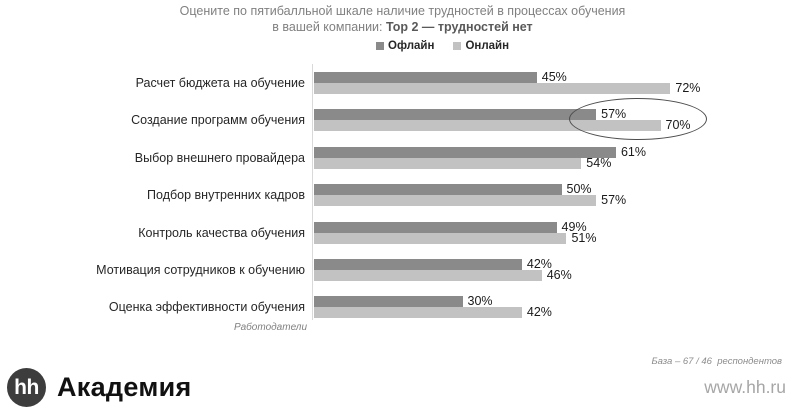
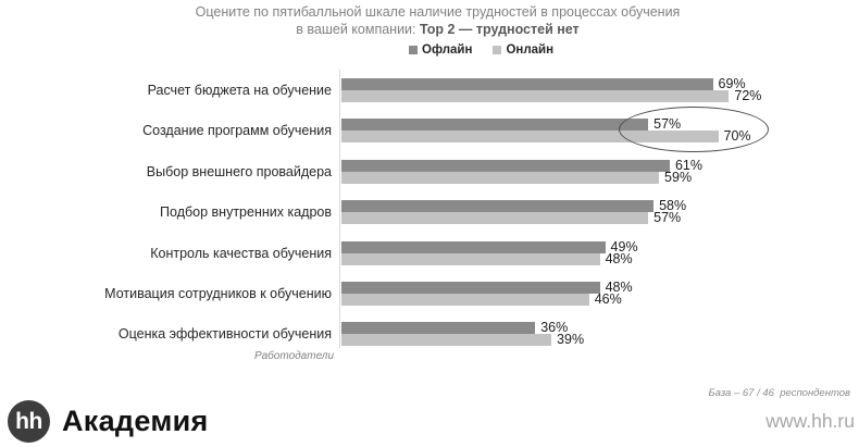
Офлайн/Расчет бюджета на обучение: 45% -> 69%
Онлайн/Выбор внешнего провайдера: 54% -> 59%
Офлайн/Подбор внутренних кадров: 50% -> 58%
Онлайн/Контроль качества обучения: 51% -> 48%
Офлайн/Мотивация сотрудников к обучению: 42% -> 48%
Офлайн/Оценка эффективности обучения: 30% -> 36%
Онлайн/Оценка эффективности обучения: 42% -> 39%
